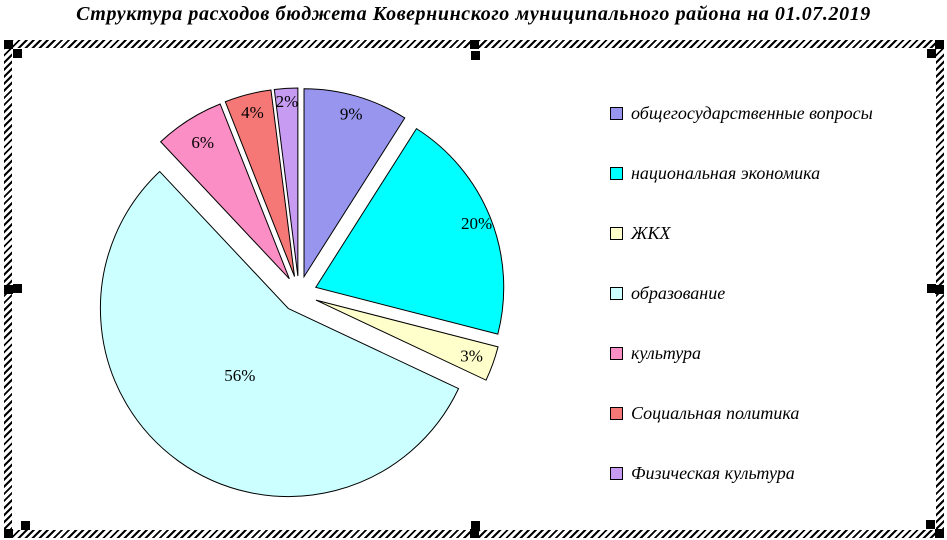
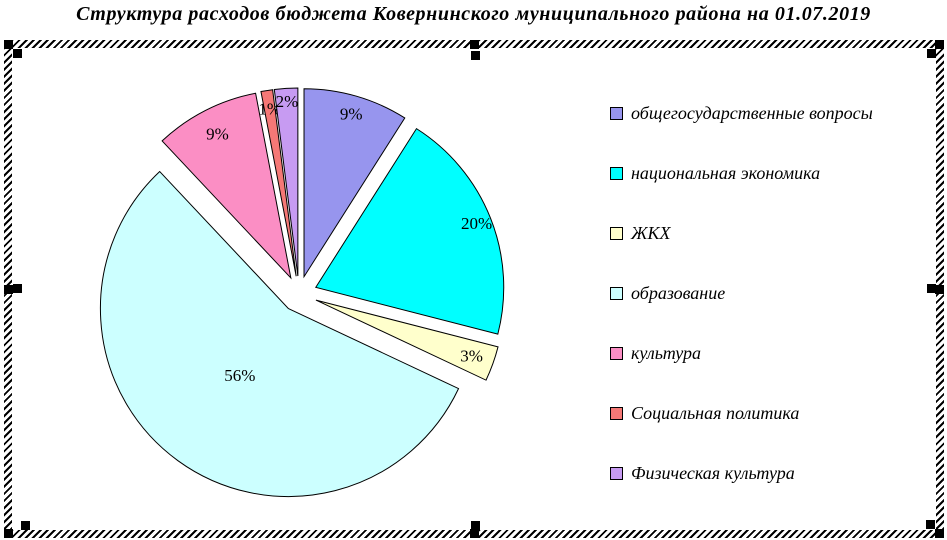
культура: 6% -> 9%
Социальная политика: 4% -> 1%
